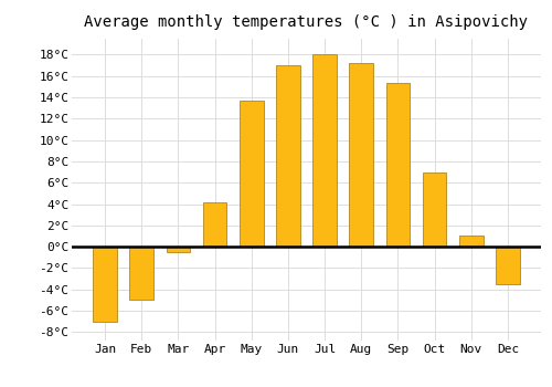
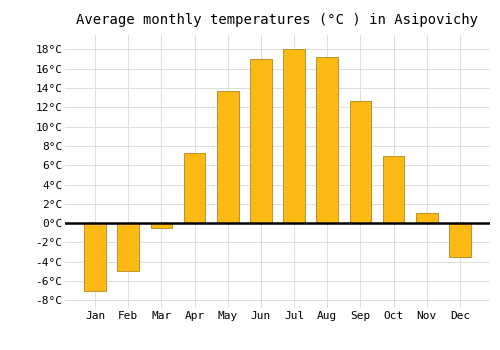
Apr: 4.2°C -> 7.3°C
Sep: 15.4°C -> 12.7°C
